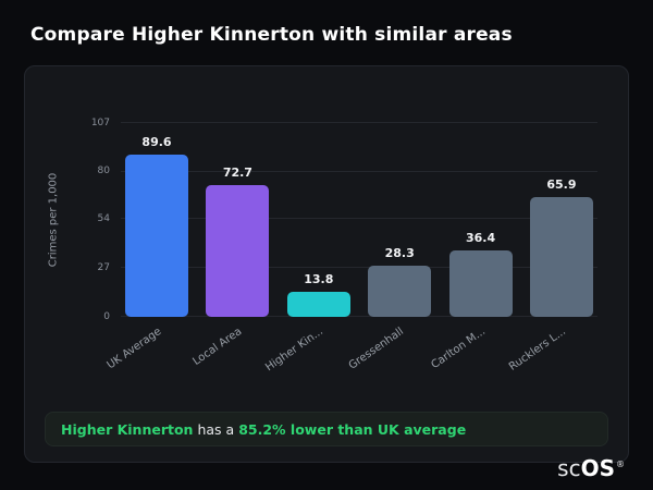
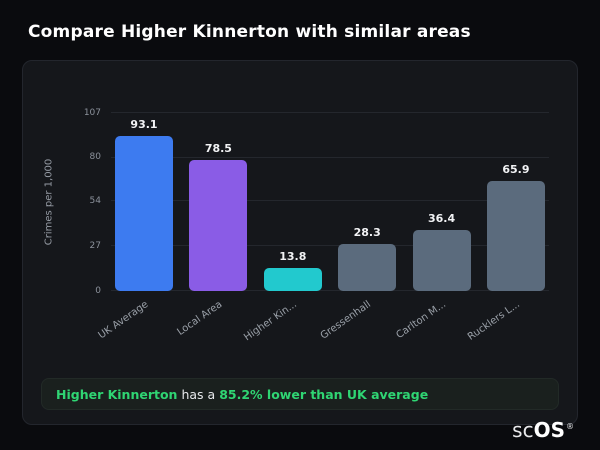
UK Average: 89.6 -> 93.1
Local Area: 72.7 -> 78.5
